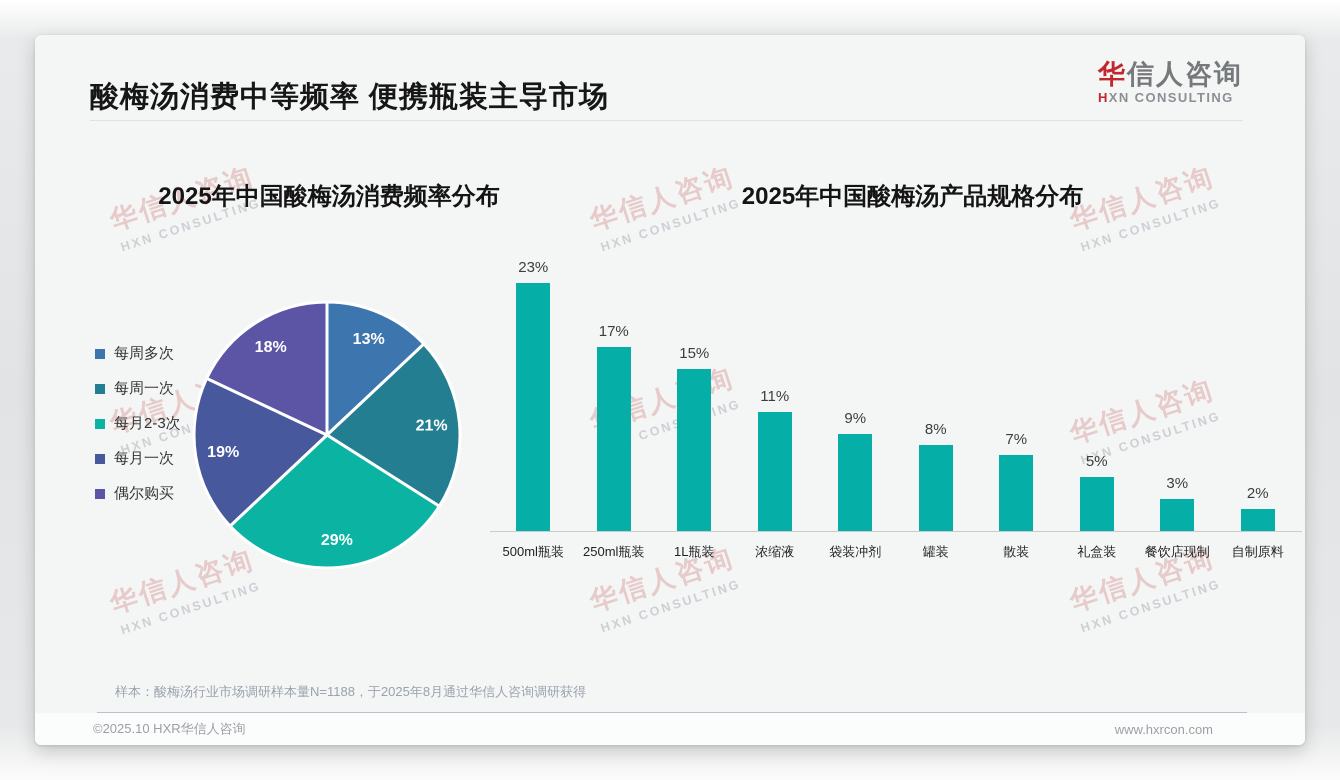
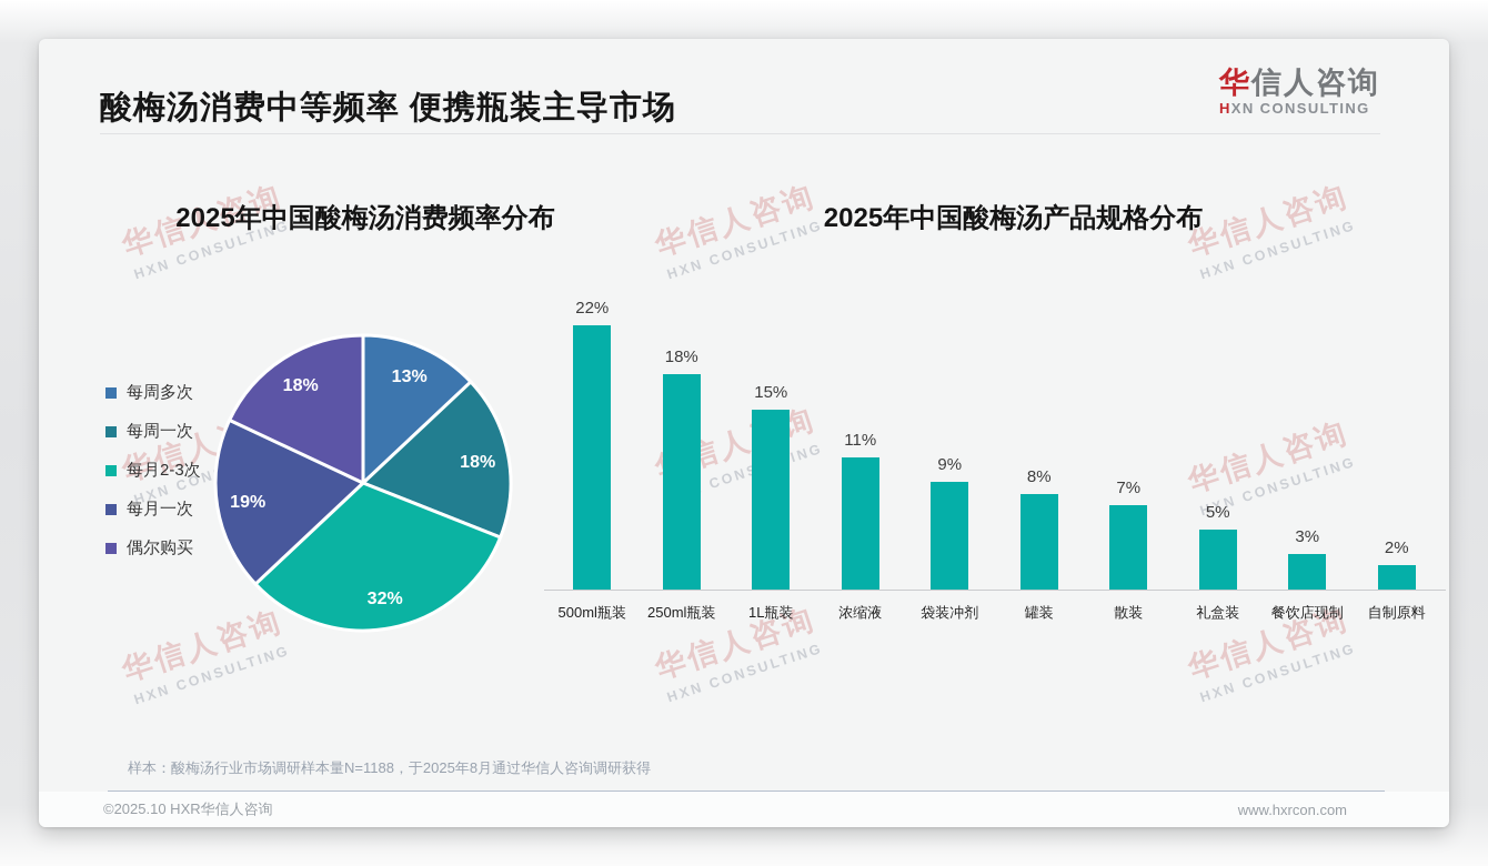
2025年中国酸梅汤消费频率分布/每周一次: 21% -> 18%
2025年中国酸梅汤消费频率分布/每月2-3次: 29% -> 32%
2025年中国酸梅汤产品规格分布/500ml瓶装: 23% -> 22%
2025年中国酸梅汤产品规格分布/250ml瓶装: 17% -> 18%
